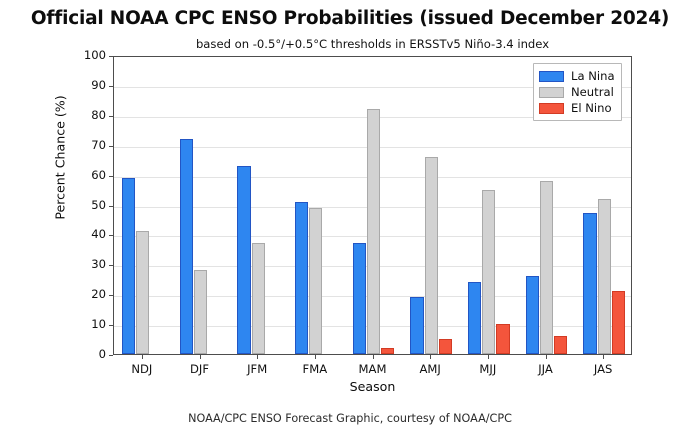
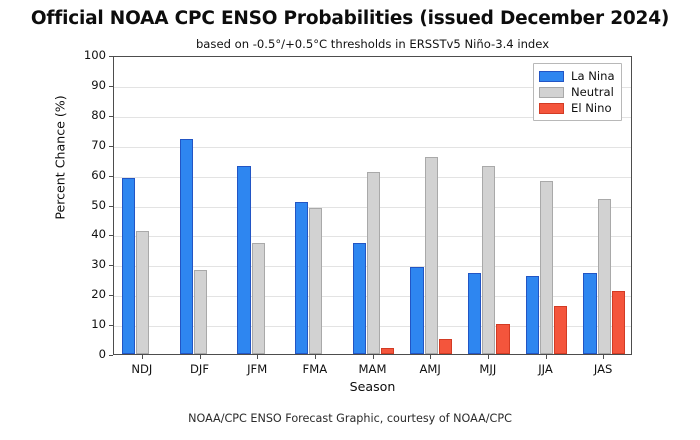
Neutral/MAM: 82 -> 61
La Nina/AMJ: 19 -> 29
La Nina/MJJ: 24 -> 27
Neutral/MJJ: 55 -> 63
El Nino/JJA: 6 -> 16
La Nina/JAS: 47 -> 27
